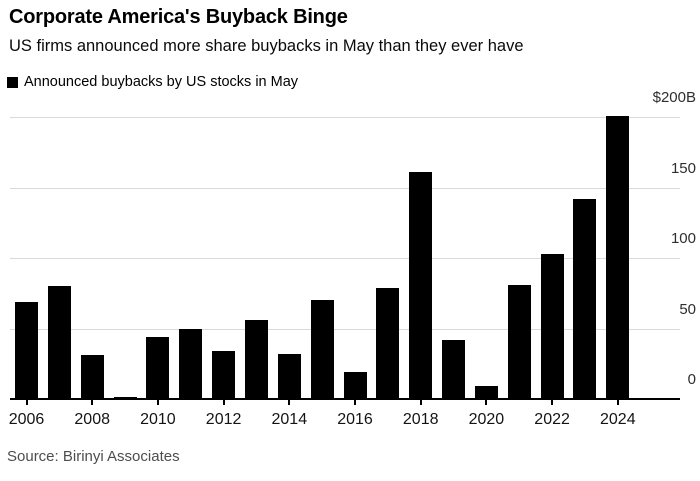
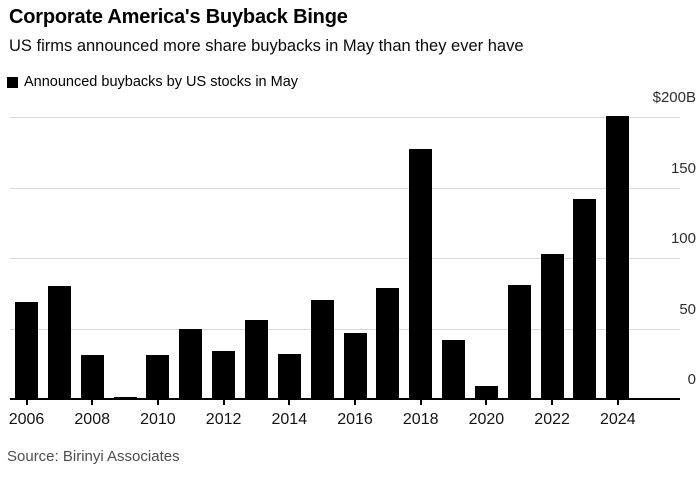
2010: $44B -> $31B
2016: $19B -> $47B
2018: $161B -> $177B
